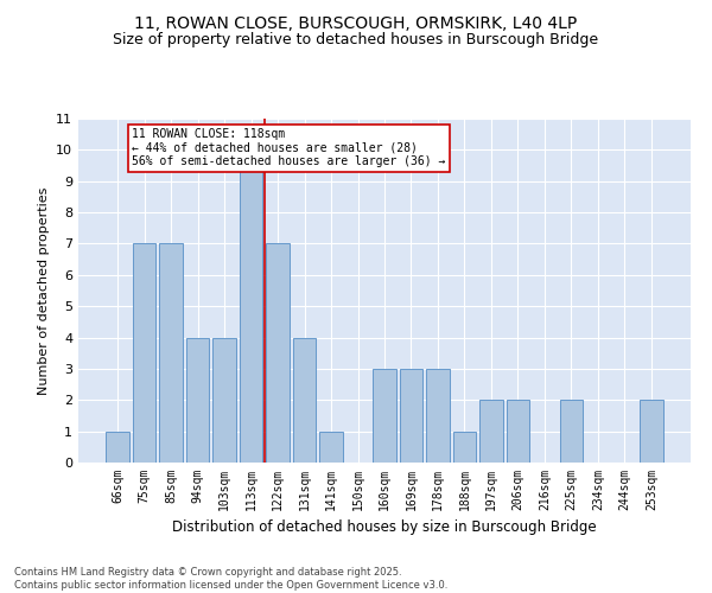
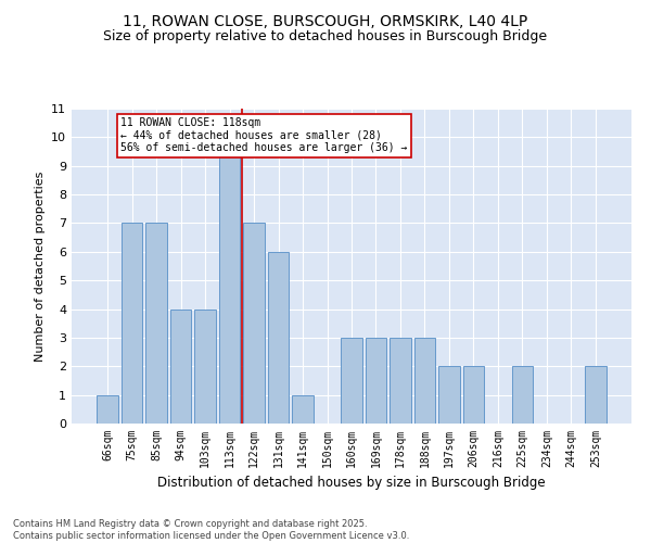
131sqm: 4 -> 6
188sqm: 1 -> 3
